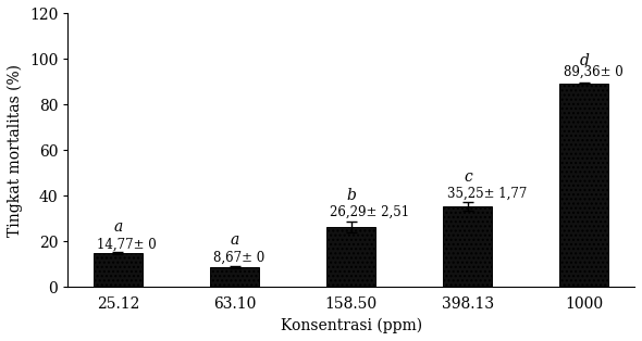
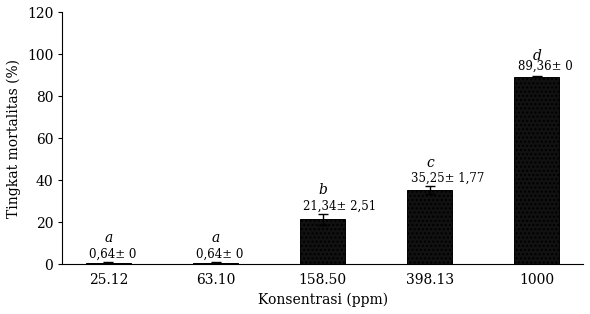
25.12: 14,77± -> 0,64±
63.10: 8,67± -> 0,64±
158.50: 26,29± -> 21,34±
